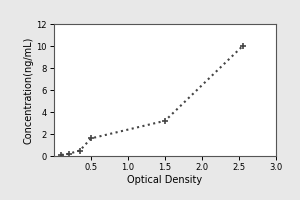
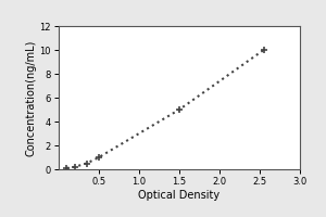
0.5: 1.6 -> 1.0
1.5: 3.2 -> 5.0
